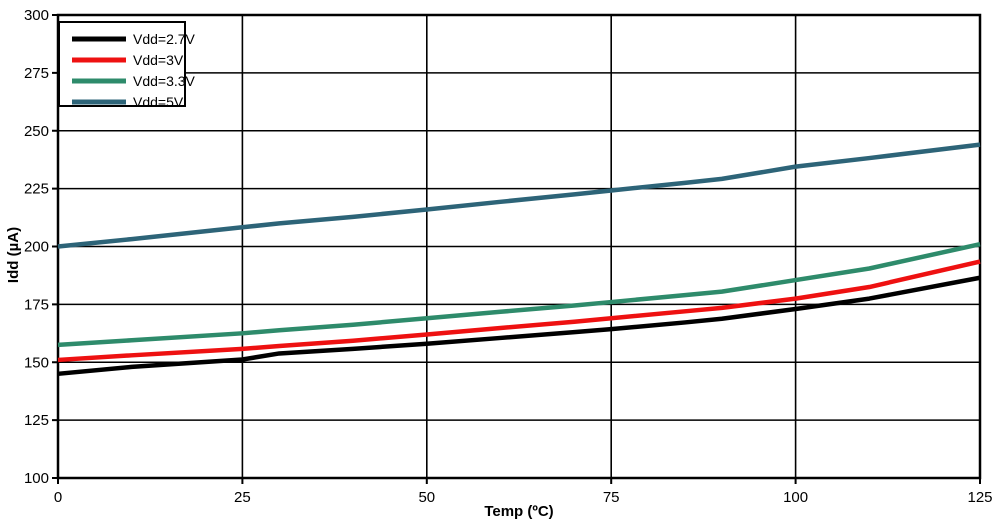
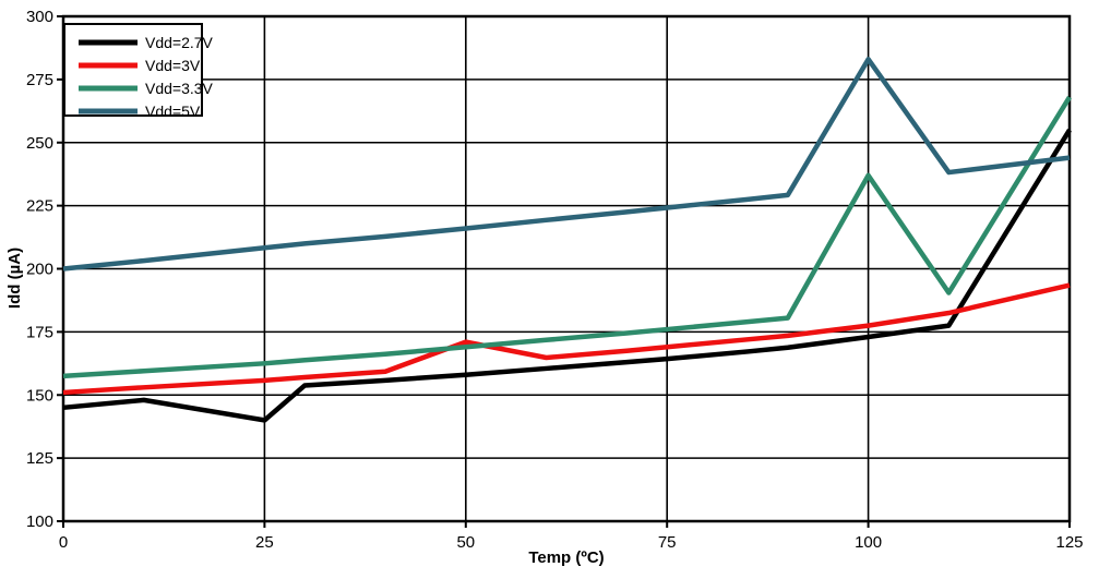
Vdd=2.7V/25: 151 -> 140
Vdd=3V/50: 162 -> 171
Vdd=3.3V/100: 186 -> 237
Vdd=5V/100: 234 -> 283
Vdd=2.7V/125: 186 -> 255
Vdd=3.3V/125: 201 -> 268
